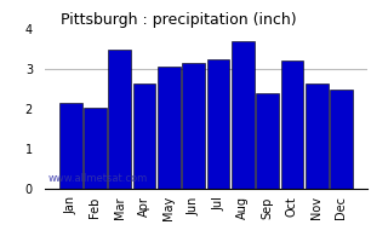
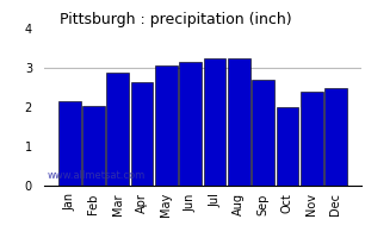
Mar: 3.50 -> 2.88
Aug: 3.70 -> 3.25
Sep: 2.40 -> 2.70
Oct: 3.20 -> 2.00
Nov: 2.65 -> 2.40
